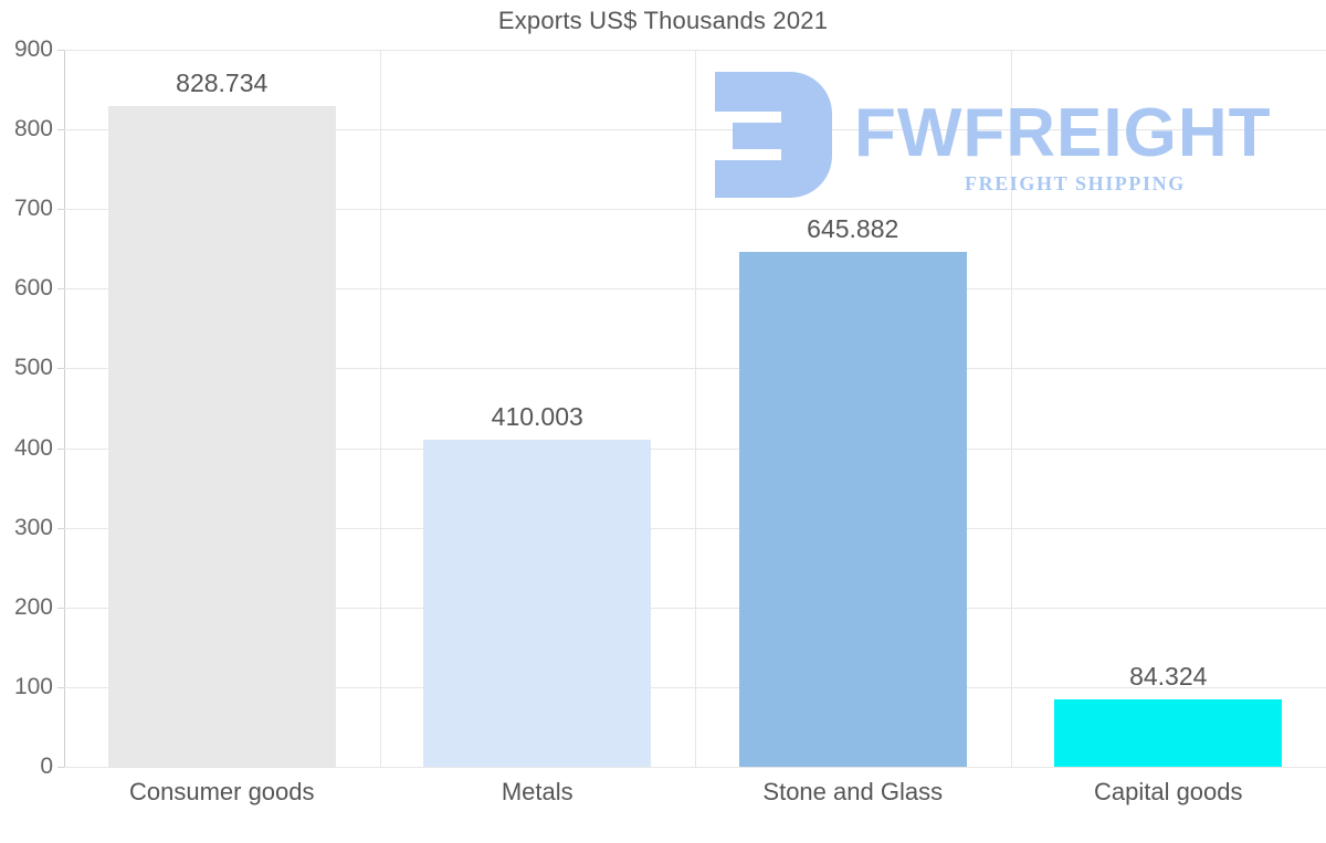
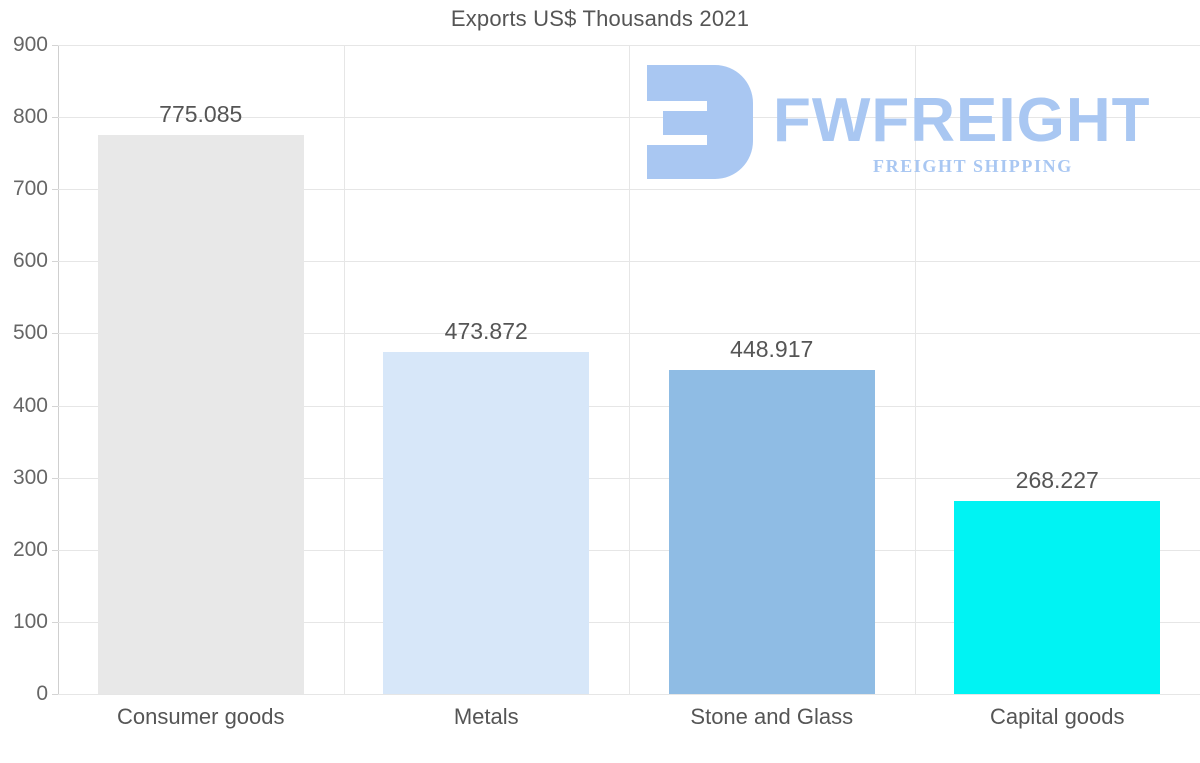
Consumer goods: 828.734 -> 775.085
Metals: 410.003 -> 473.872
Stone and Glass: 645.882 -> 448.917
Capital goods: 84.324 -> 268.227
